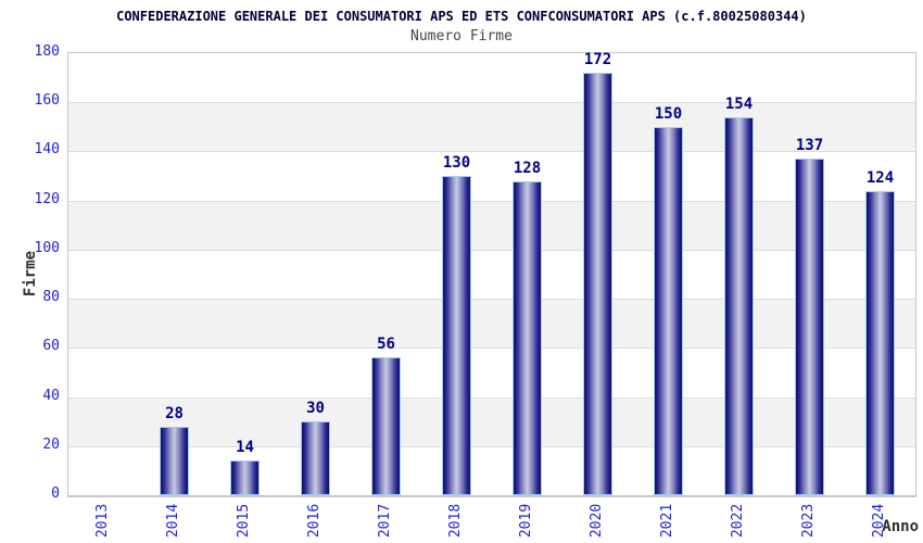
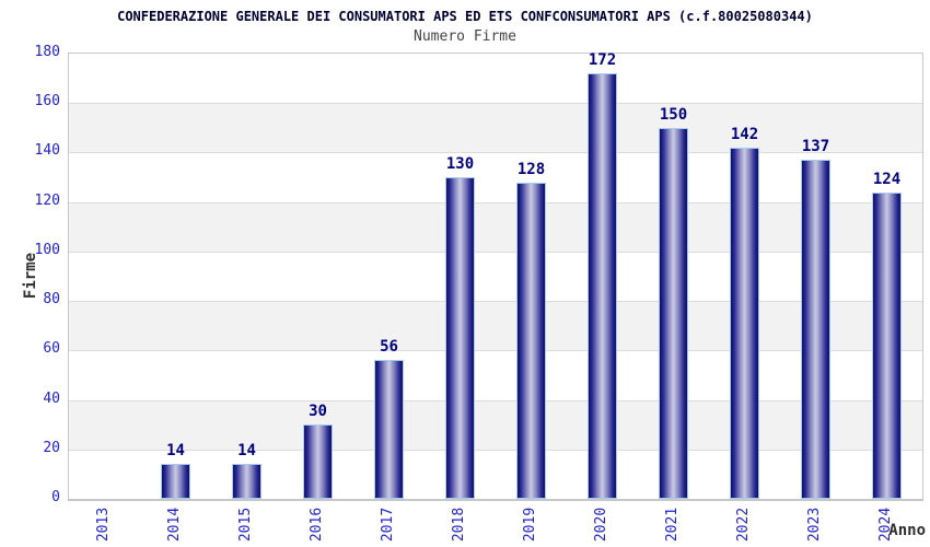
2014: 28 -> 14
2022: 154 -> 142
